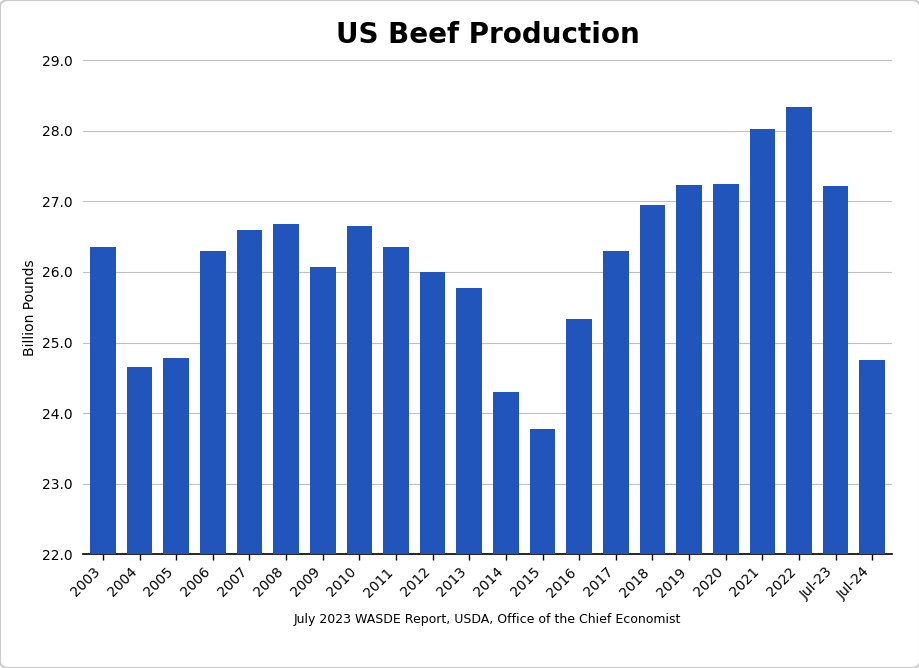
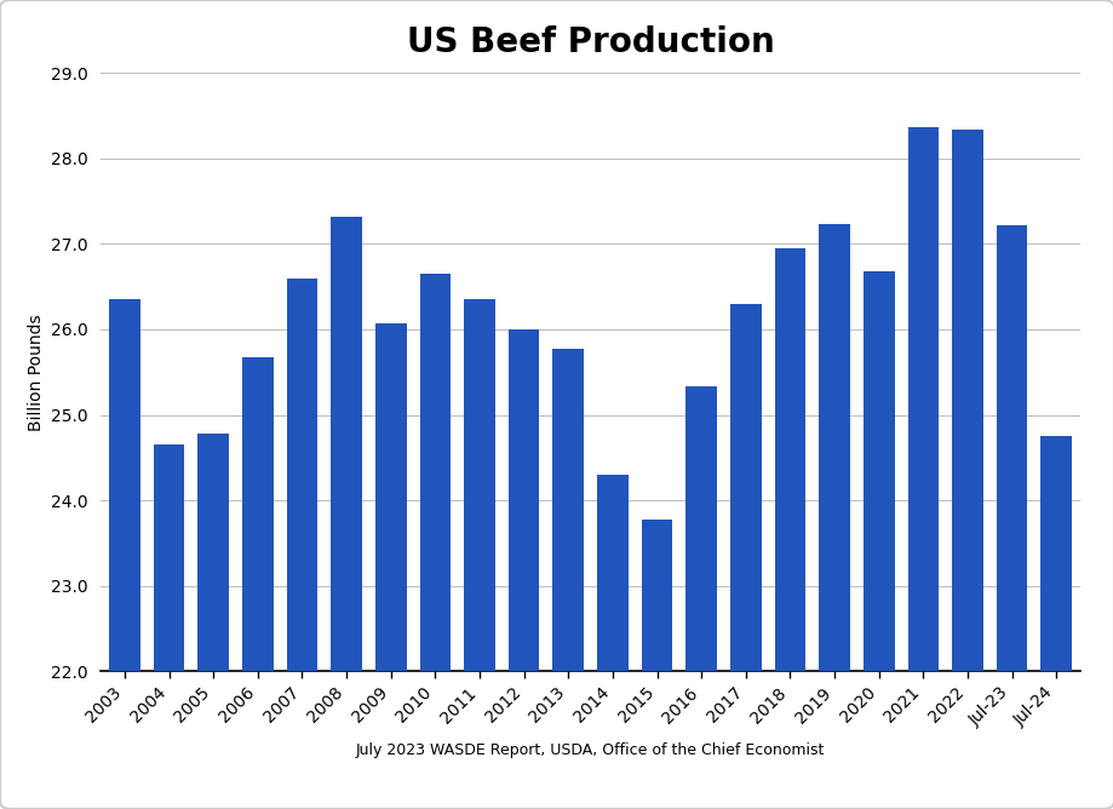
2006: 26.30 -> 25.68
2008: 26.68 -> 27.32
2020: 27.24 -> 26.68
2021: 28.02 -> 28.36
